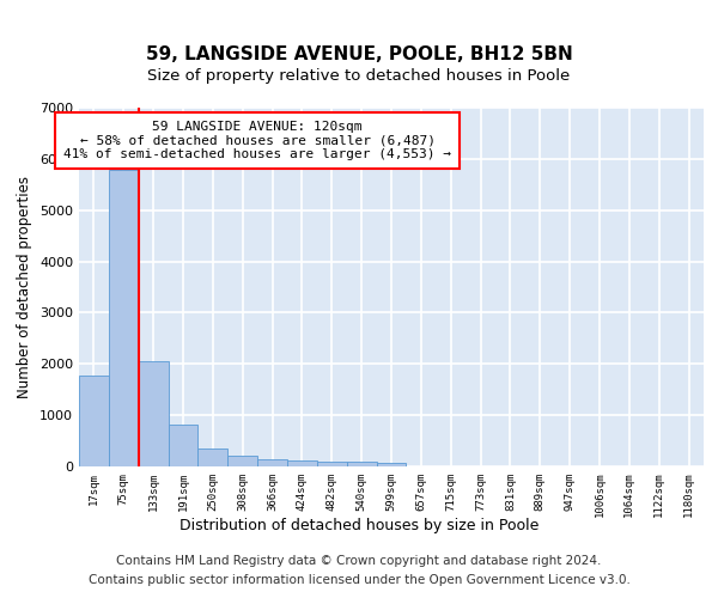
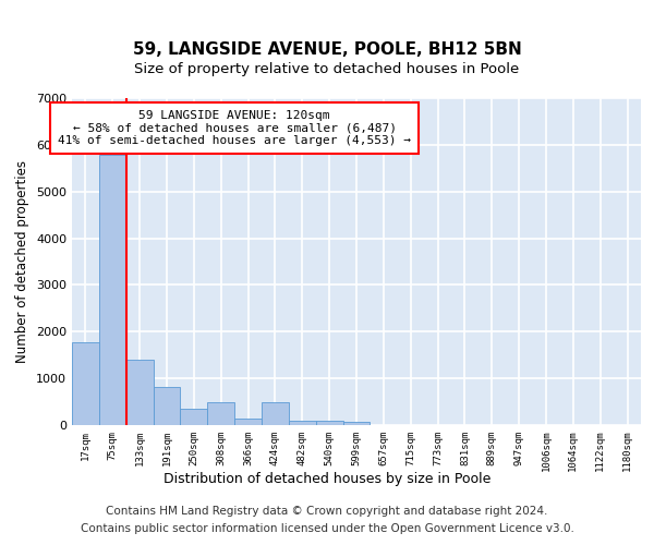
133sqm: 2060 -> 1400
308sqm: 200 -> 500
424sqm: 110 -> 500
